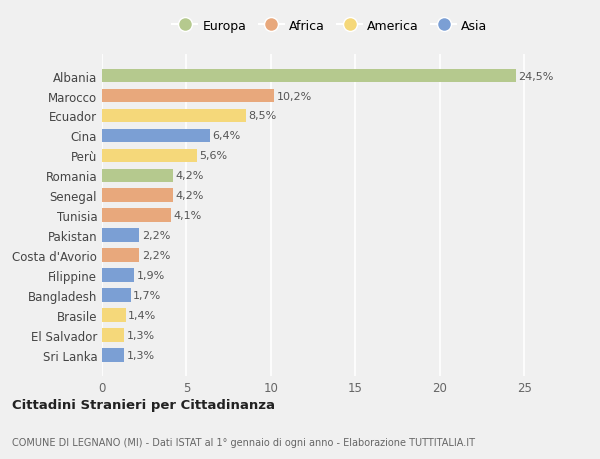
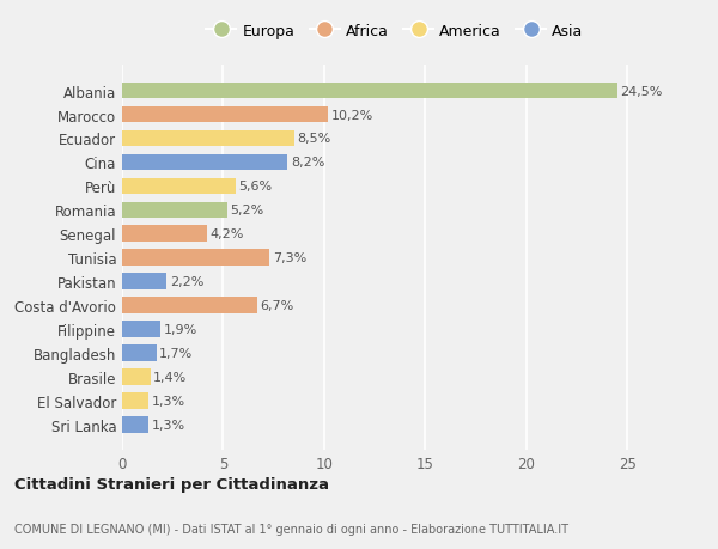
Cina: 6,4% -> 8,2%
Romania: 4,2% -> 5,2%
Tunisia: 4,1% -> 7,3%
Costa d'Avorio: 2,2% -> 6,7%
